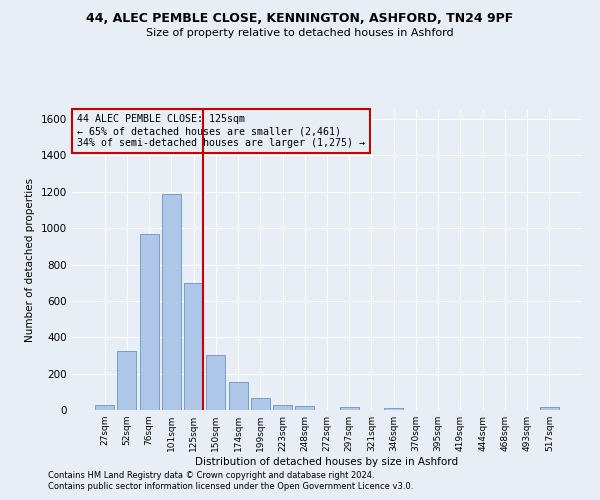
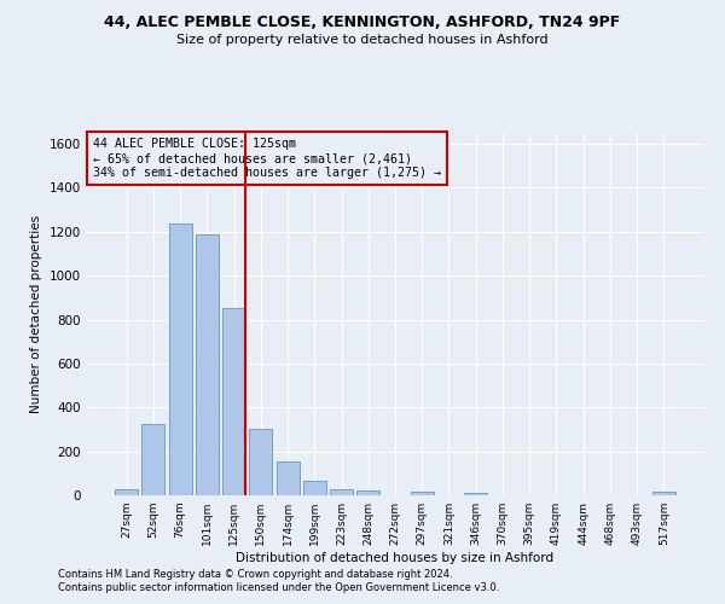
76sqm: 970 -> 1240
125sqm: 700 -> 850
